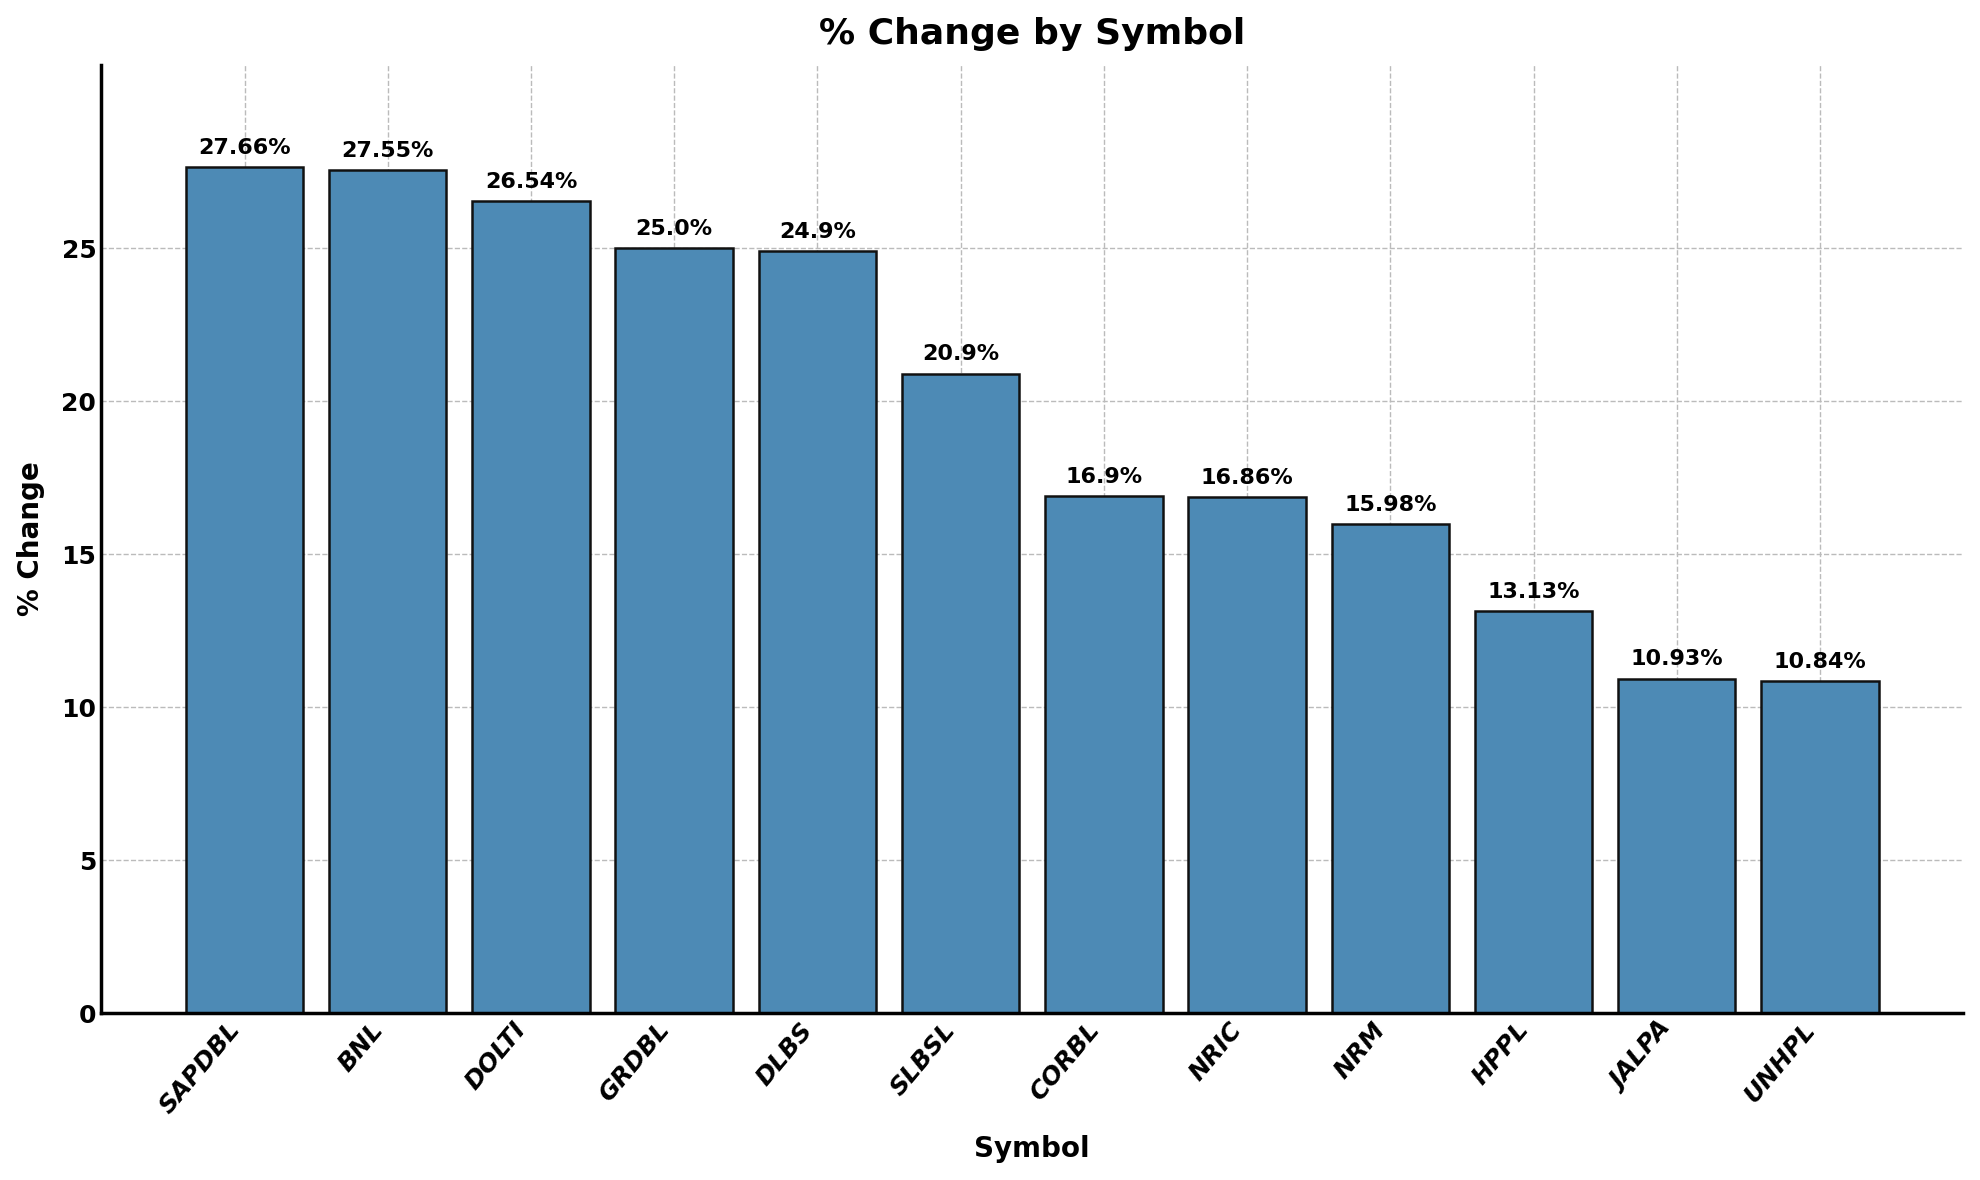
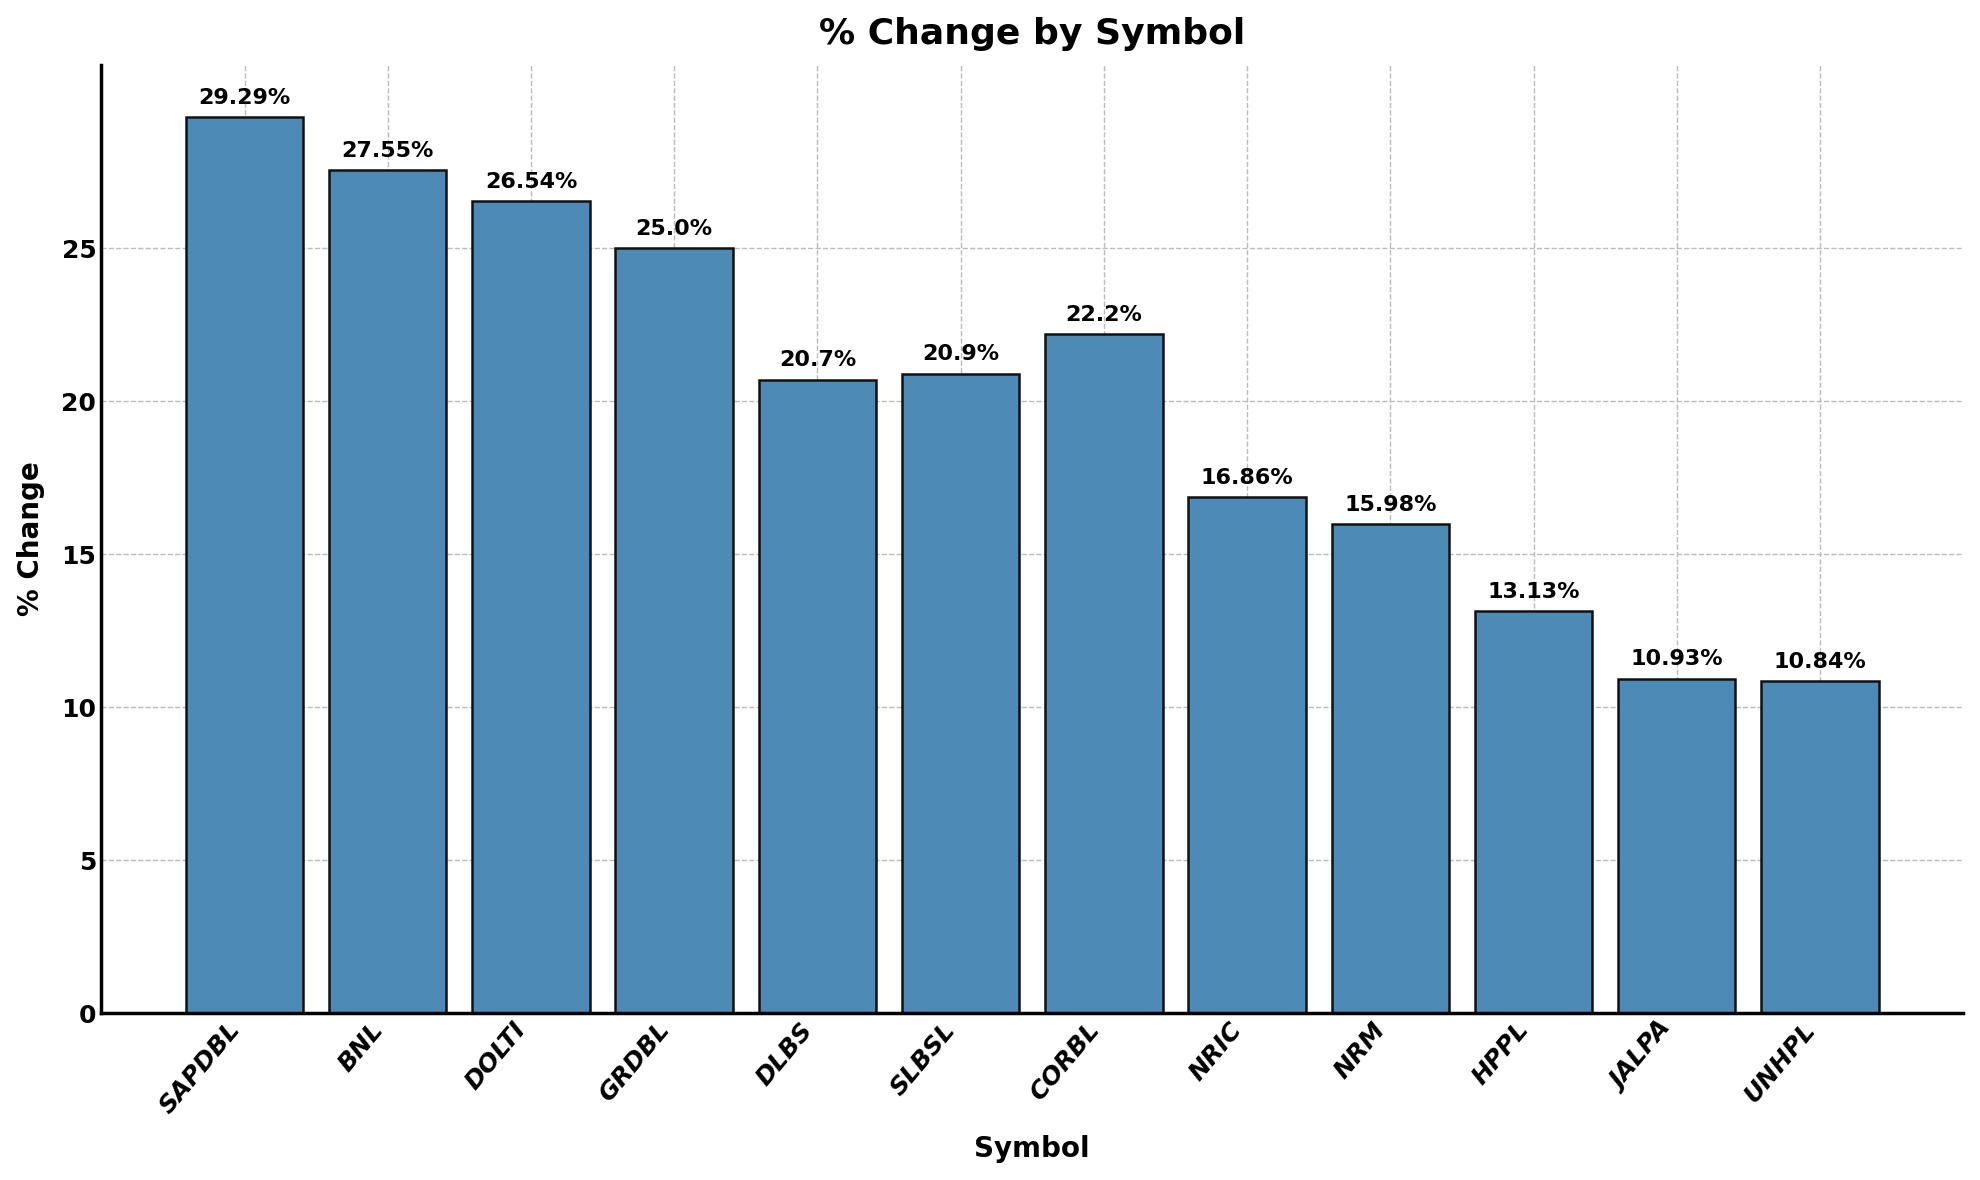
SAPDBL: 27.66% -> 29.29%
DLBS: 24.9% -> 20.7%
CORBL: 16.9% -> 22.2%
